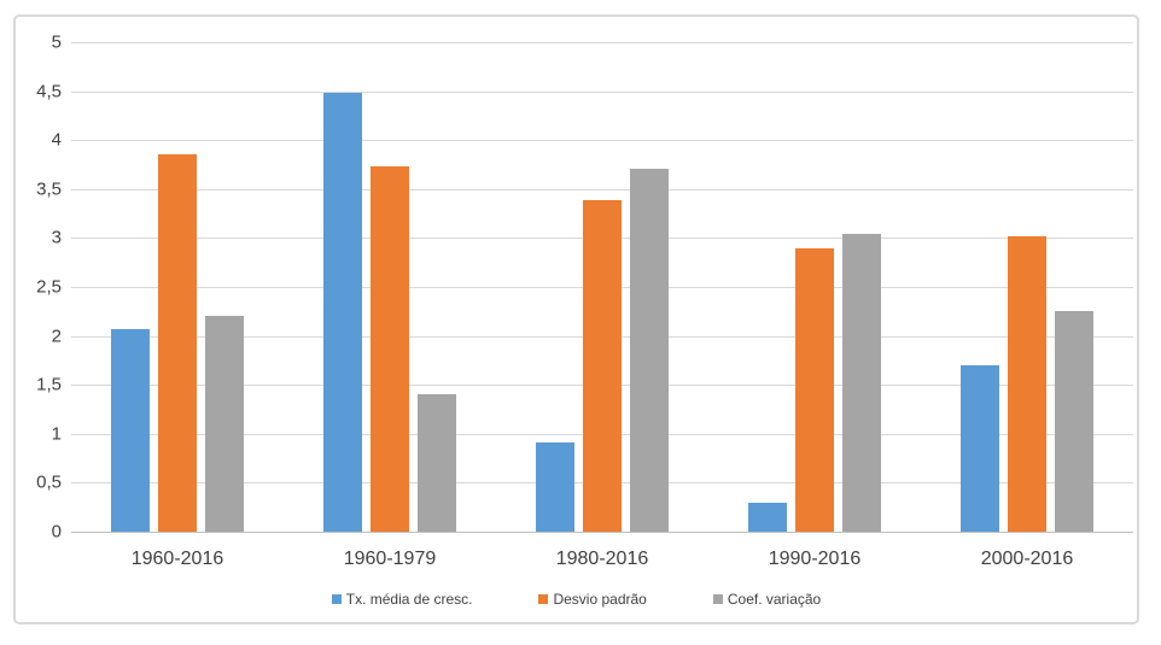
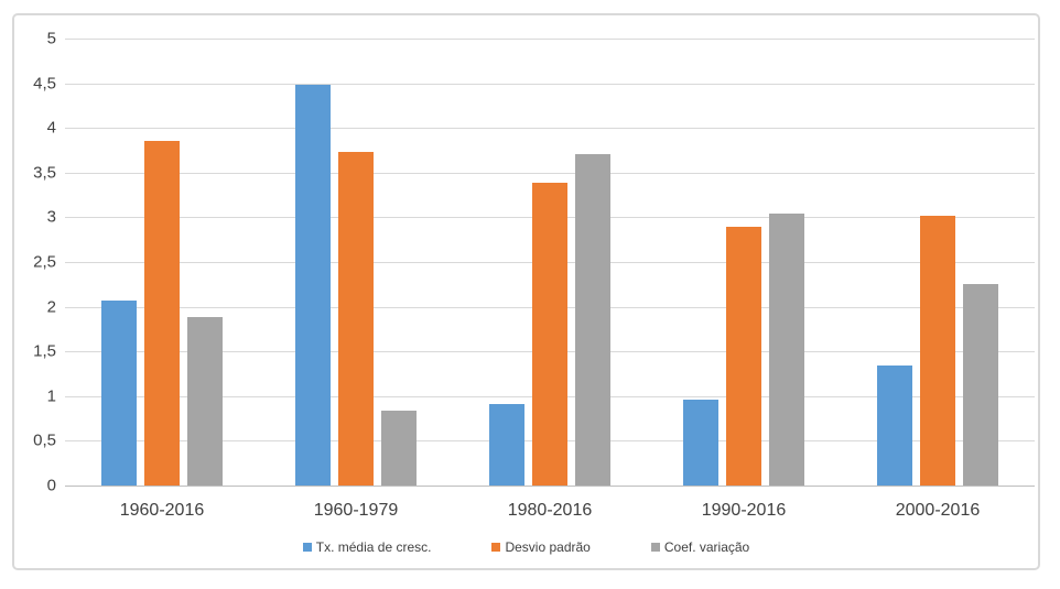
Coef. variação/1960-2016: 2.2 -> 1.9
Coef. variação/1960-1979: 1.4 -> 0.8
Tx. média de cresc./1990-2016: 0.3 -> 1.0
Tx. média de cresc./2000-2016: 1.7 -> 1.3
